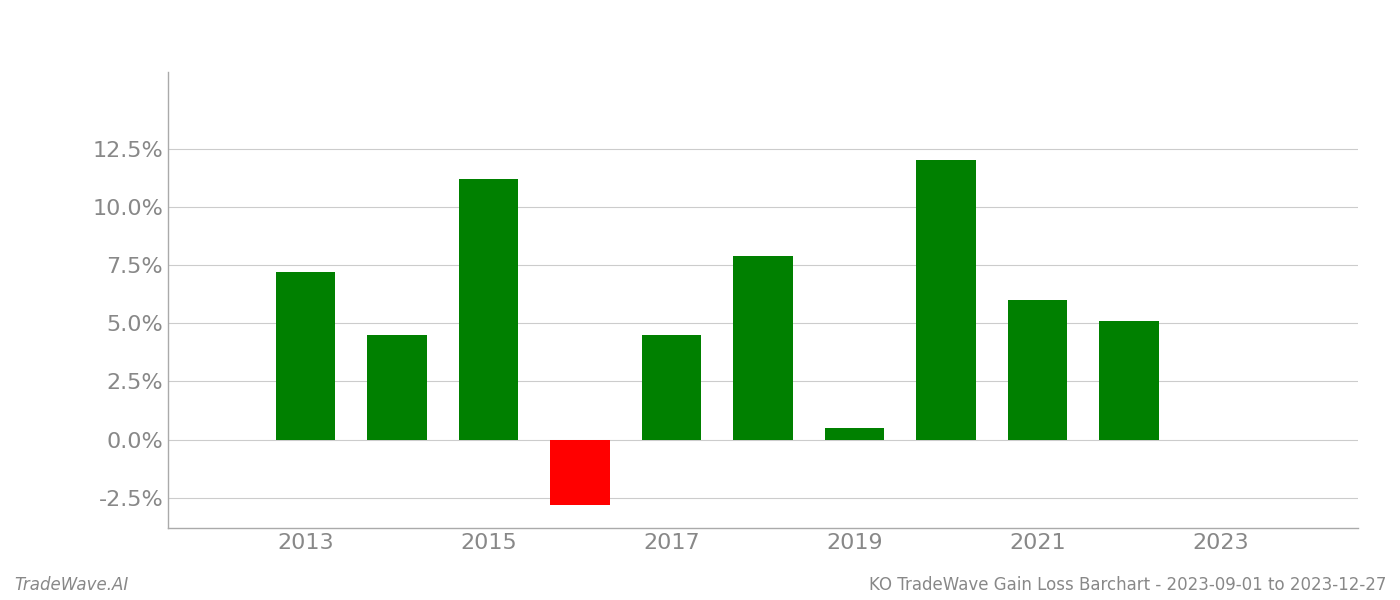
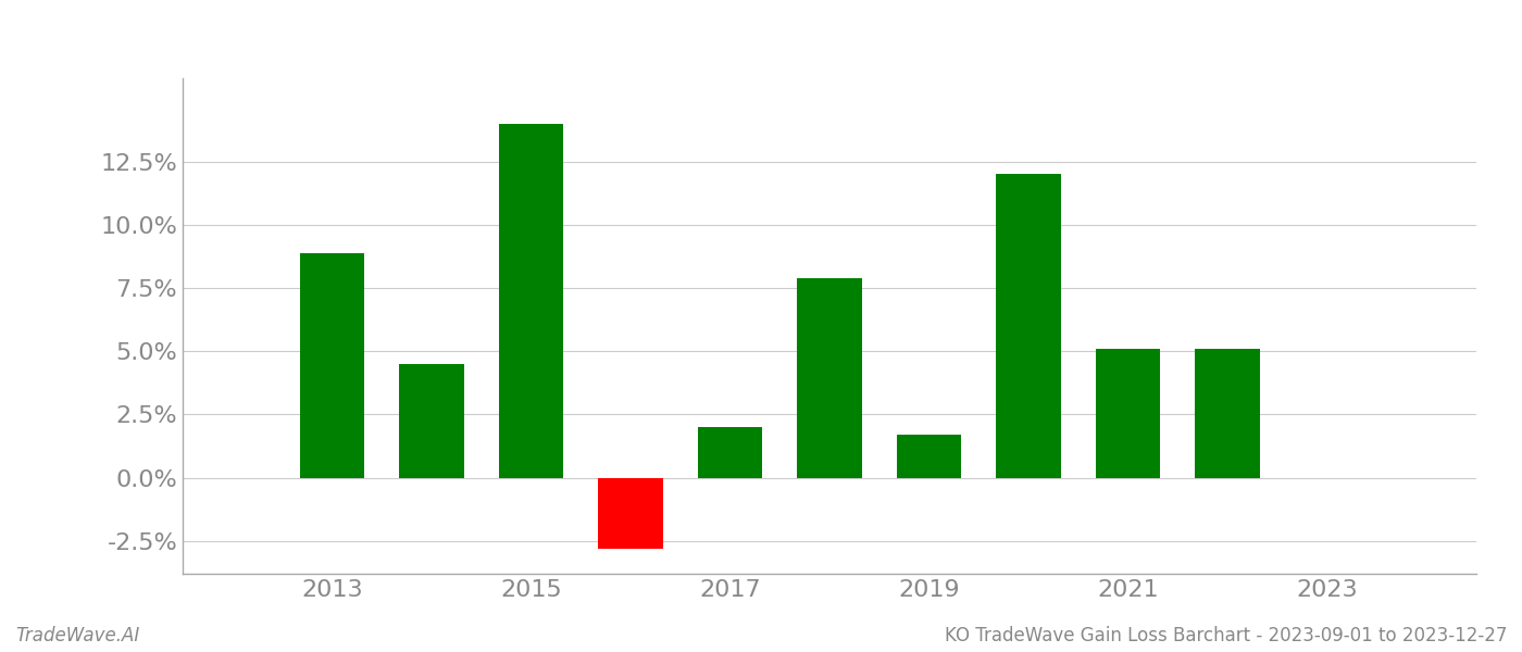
2013: 7.2% -> 8.9%
2015: 11.2% -> 14.0%
2017: 4.5% -> 2.0%
2019: 0.5% -> 1.7%
2021: 6.0% -> 5.1%
